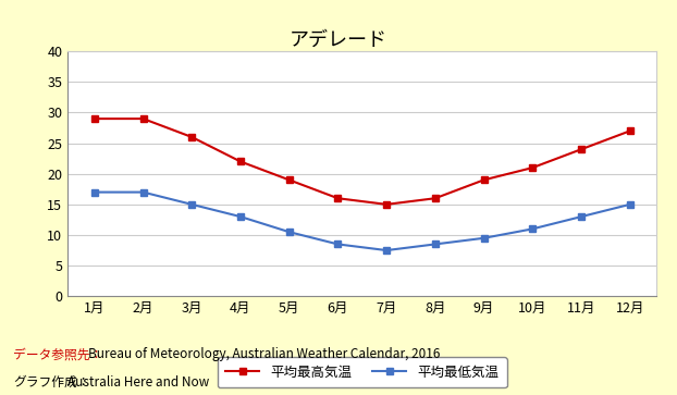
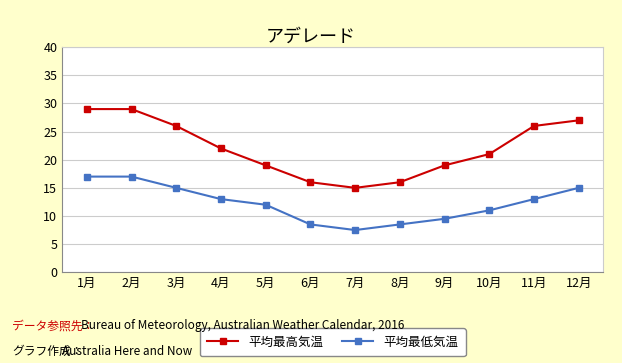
平均最低気温/5月: 10.5 -> 12.0
平均最高気温/11月: 24 -> 26
